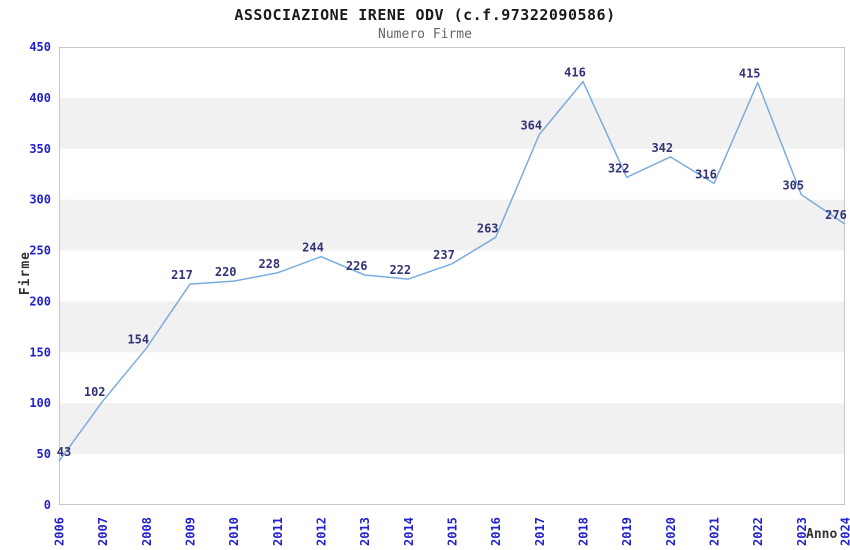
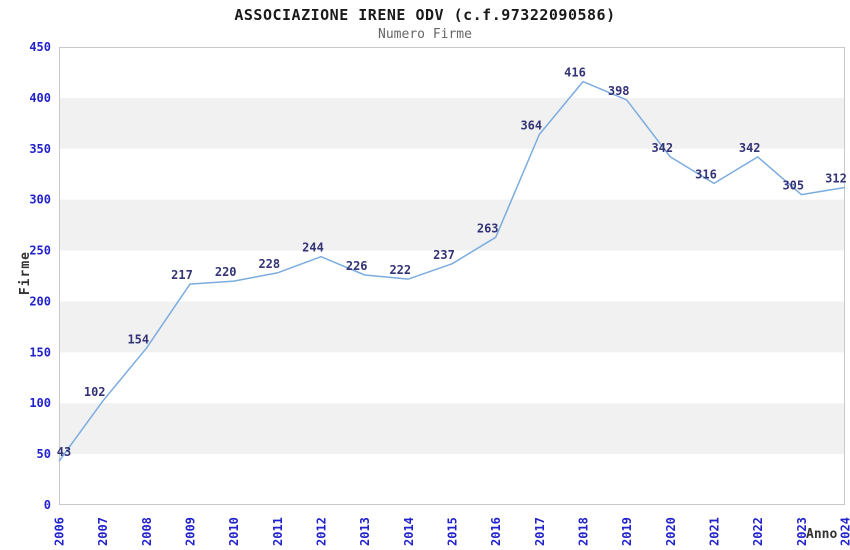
2019: 322 -> 398
2022: 415 -> 342
2024: 276 -> 312
